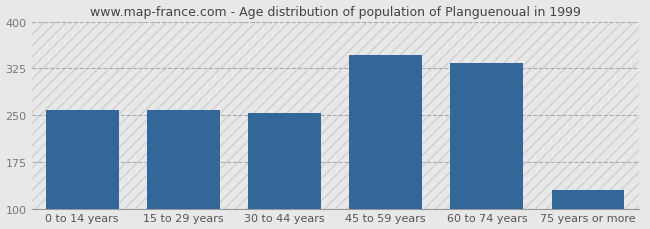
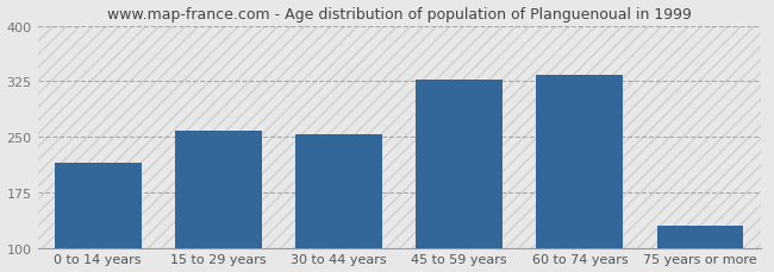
0 to 14 years: 258 -> 215
45 to 59 years: 346 -> 327
